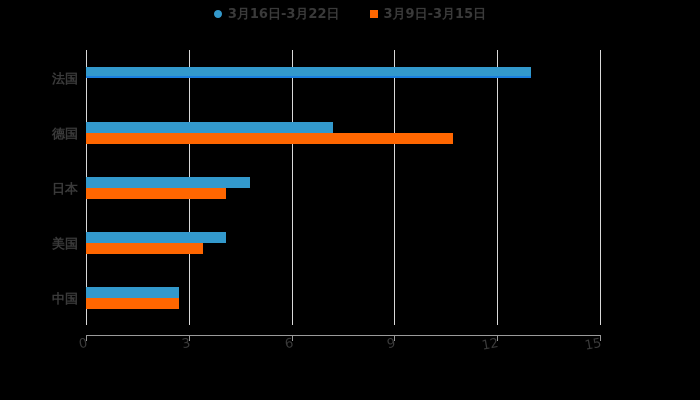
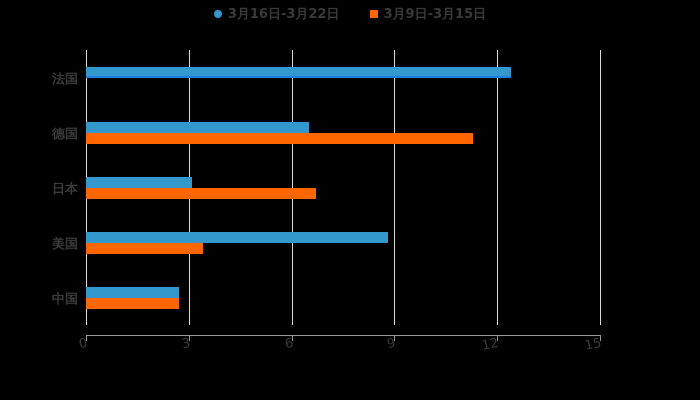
3月16日-3月22日/法国: 13.0 -> 12.4
3月16日-3月22日/德国: 7.2 -> 6.5
3月9日-3月15日/德国: 10.7 -> 11.3
3月16日-3月22日/日本: 4.8 -> 3.1
3月9日-3月15日/日本: 4.1 -> 6.7
3月16日-3月22日/美国: 4.1 -> 8.8
